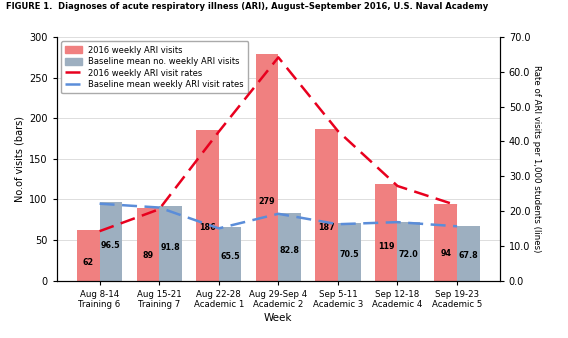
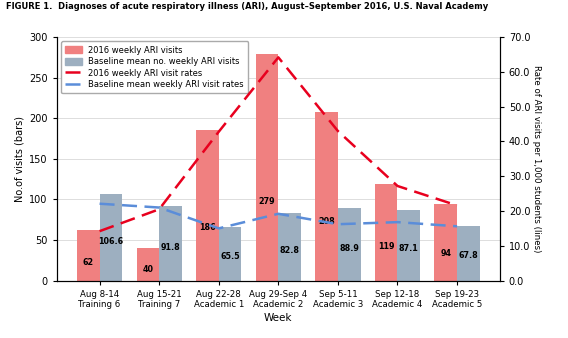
Baseline mean no. weekly ARI visits/Aug 8-14 Training 6: 96.5 -> 106.6
2016 weekly ARI visits/Aug 15-21 Training 7: 89 -> 40
2016 weekly ARI visits/Sep 5-11 Academic 3: 187 -> 208
Baseline mean no. weekly ARI visits/Sep 5-11 Academic 3: 70.5 -> 88.9
Baseline mean no. weekly ARI visits/Sep 12-18 Academic 4: 72.0 -> 87.1
